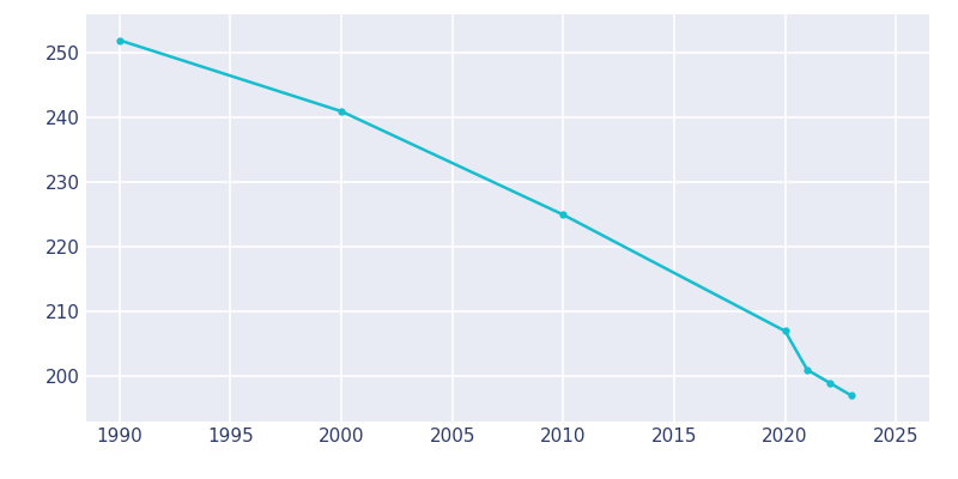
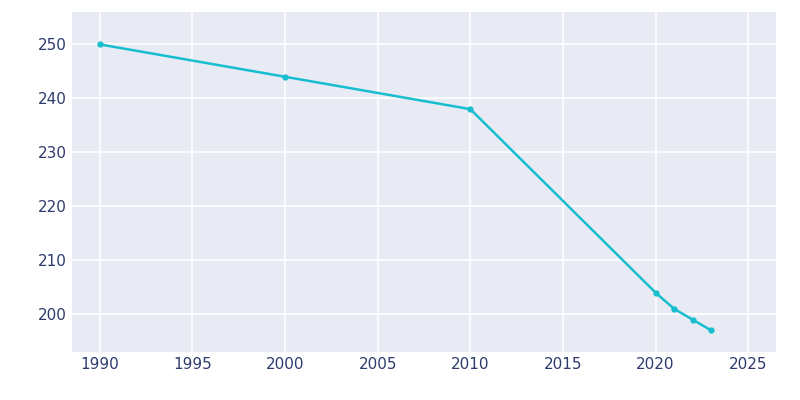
1990: 252 -> 250
2000: 241 -> 244
2010: 225 -> 238
2020: 207 -> 204
